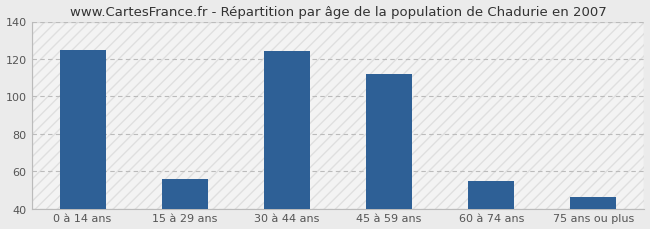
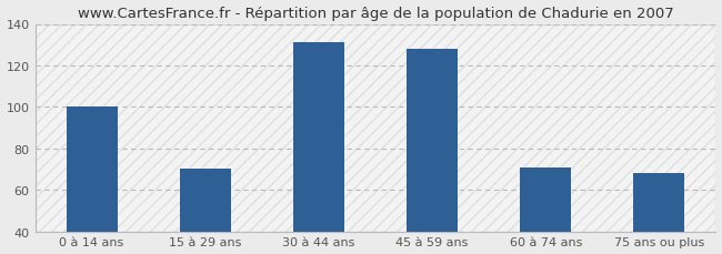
0 à 14 ans: 125 -> 100
15 à 29 ans: 56 -> 70
30 à 44 ans: 124 -> 131
45 à 59 ans: 112 -> 128
60 à 74 ans: 55 -> 71
75 ans ou plus: 46 -> 68
